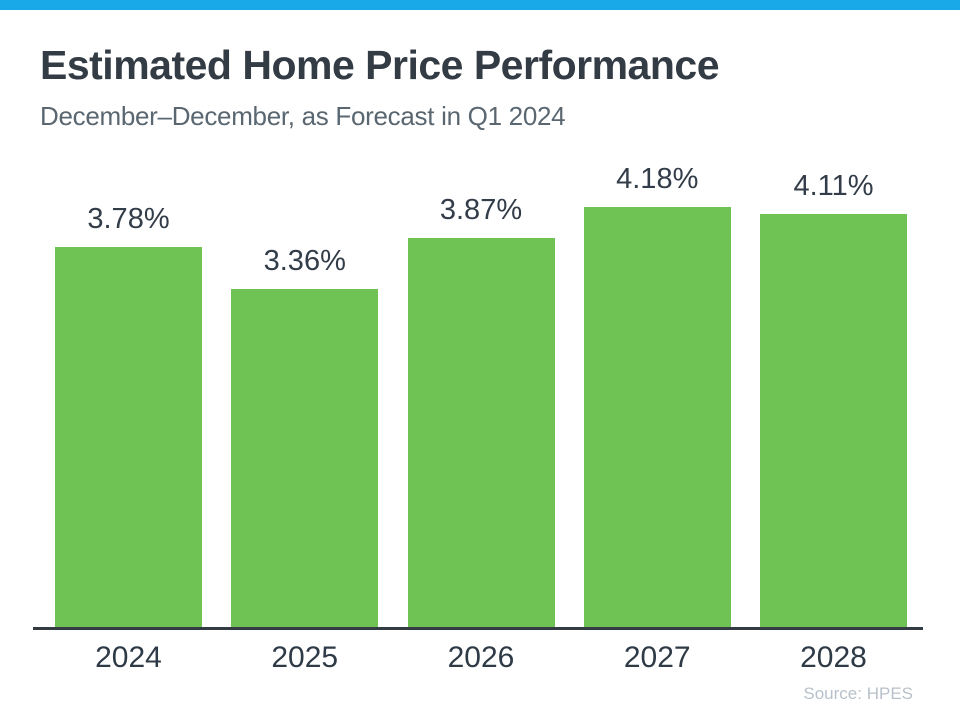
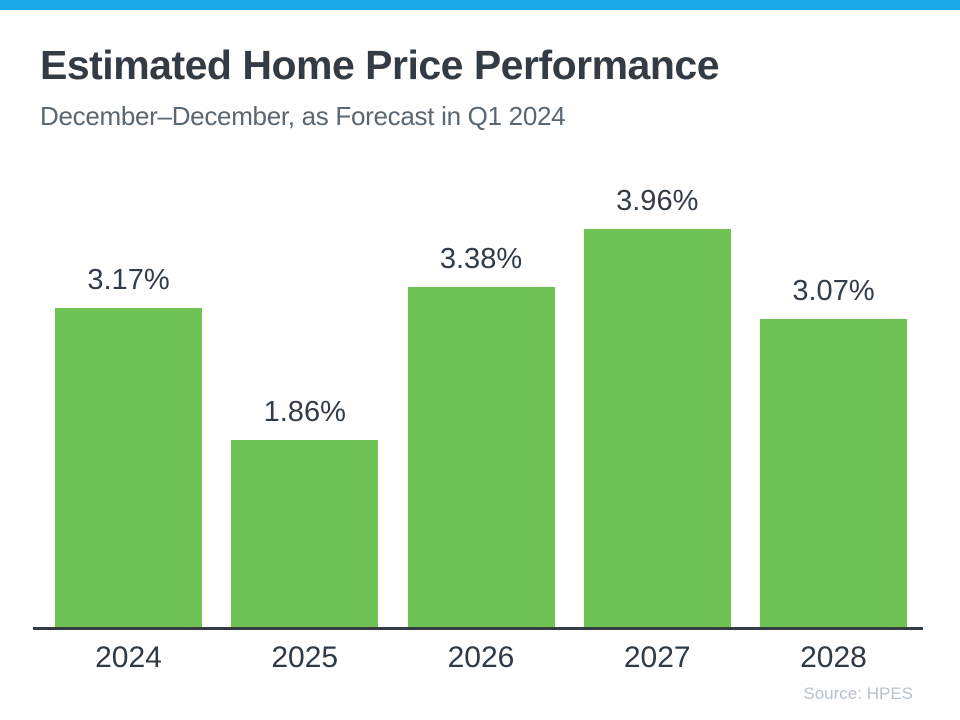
2024: 3.78% -> 3.17%
2025: 3.36% -> 1.86%
2026: 3.87% -> 3.38%
2027: 4.18% -> 3.96%
2028: 4.11% -> 3.07%
